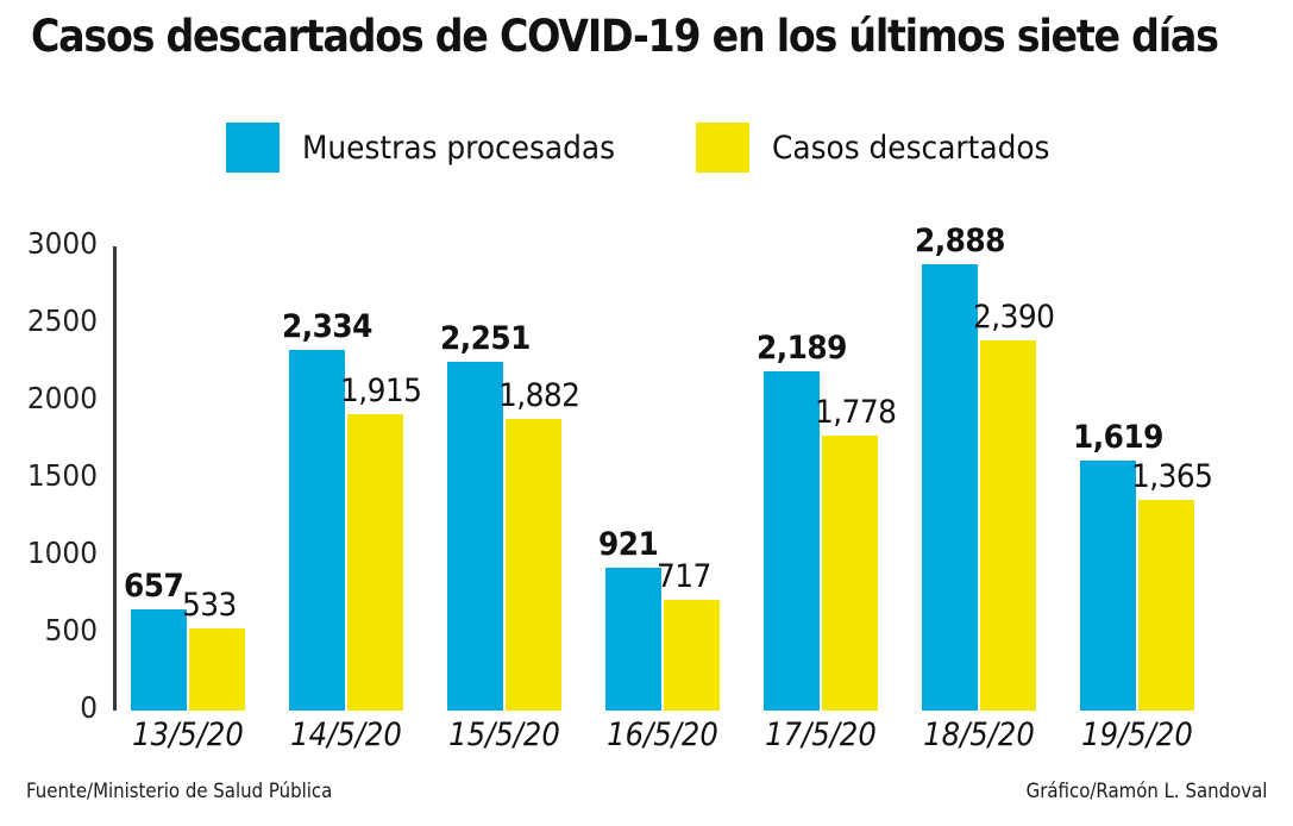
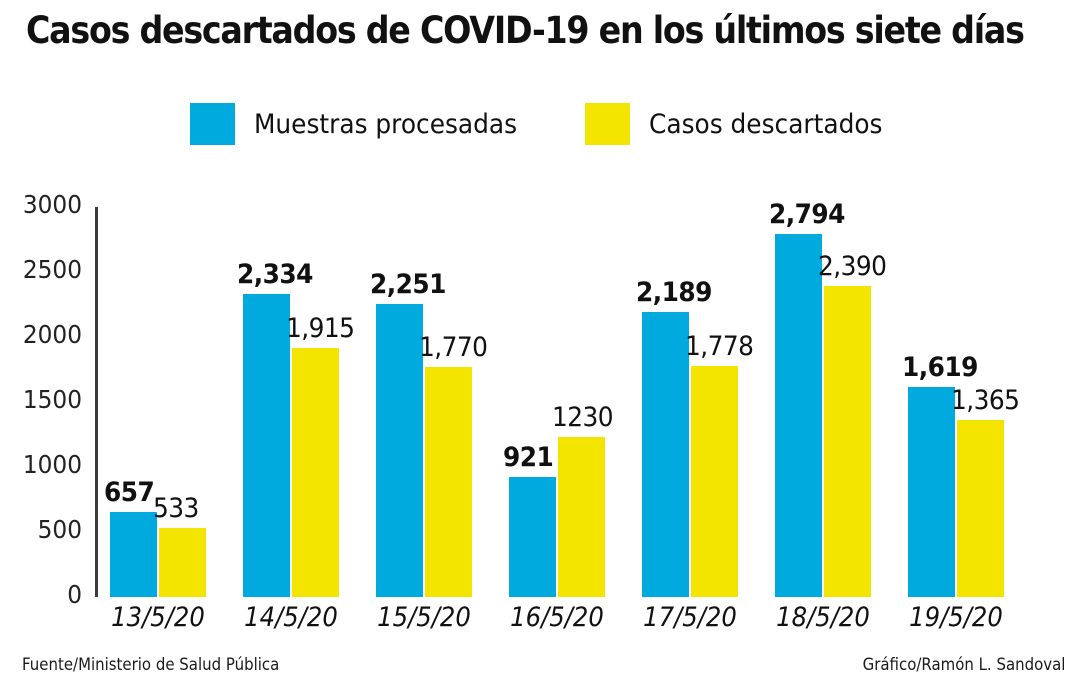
Casos descartados/15/5/20: 1,882 -> 1,770
Casos descartados/16/5/20: 717 -> 1230
Muestras procesadas/18/5/20: 2,888 -> 2,794
